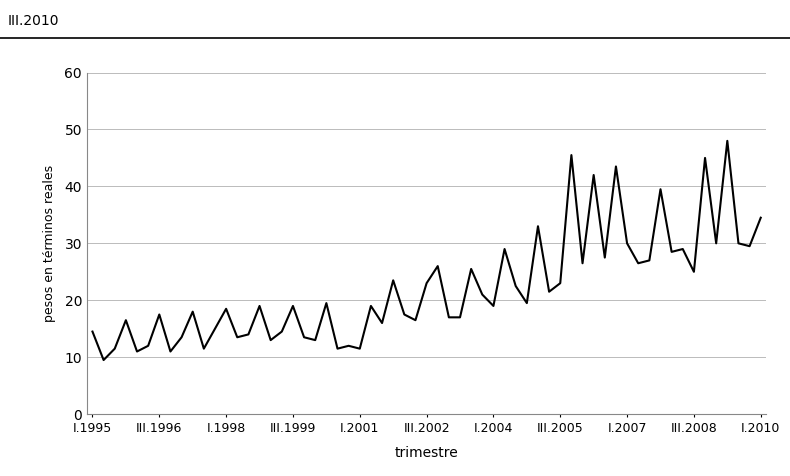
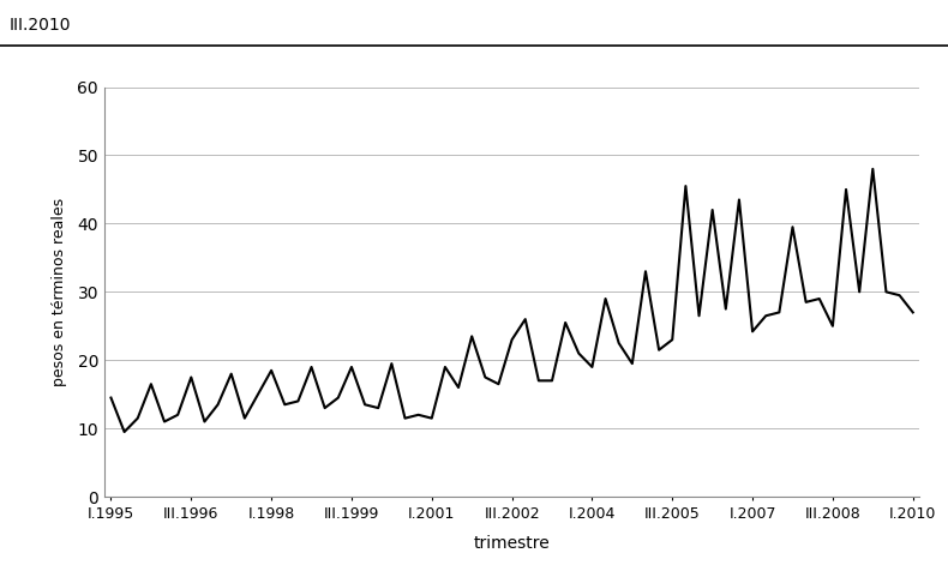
I.2007: 30.0 -> 24.2
I.2010: 34.5 -> 27.0
